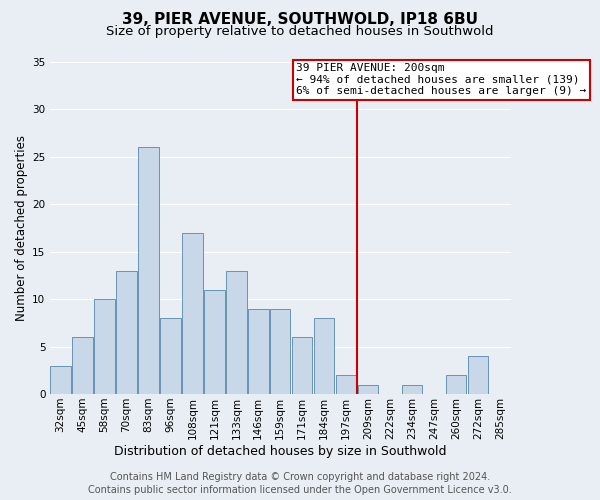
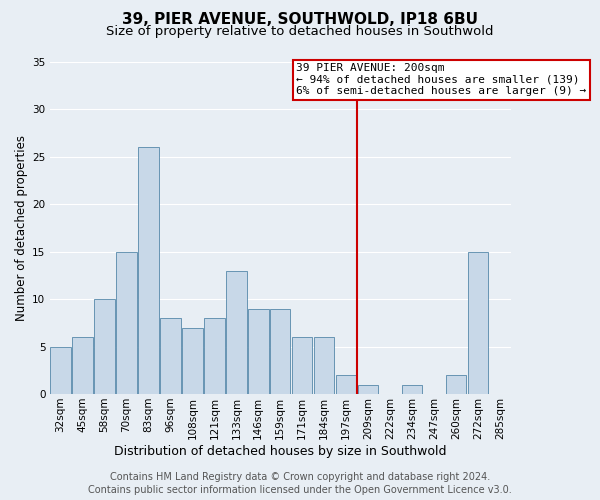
32sqm: 3 -> 5
70sqm: 13 -> 15
108sqm: 17 -> 7
121sqm: 11 -> 8
184sqm: 8 -> 6
272sqm: 4 -> 15
